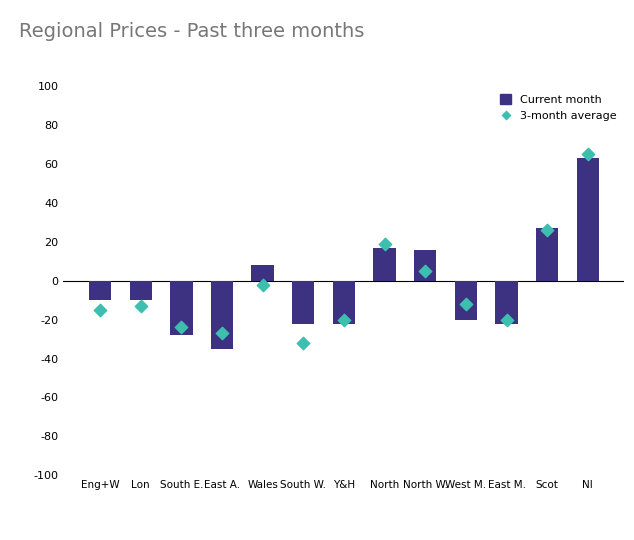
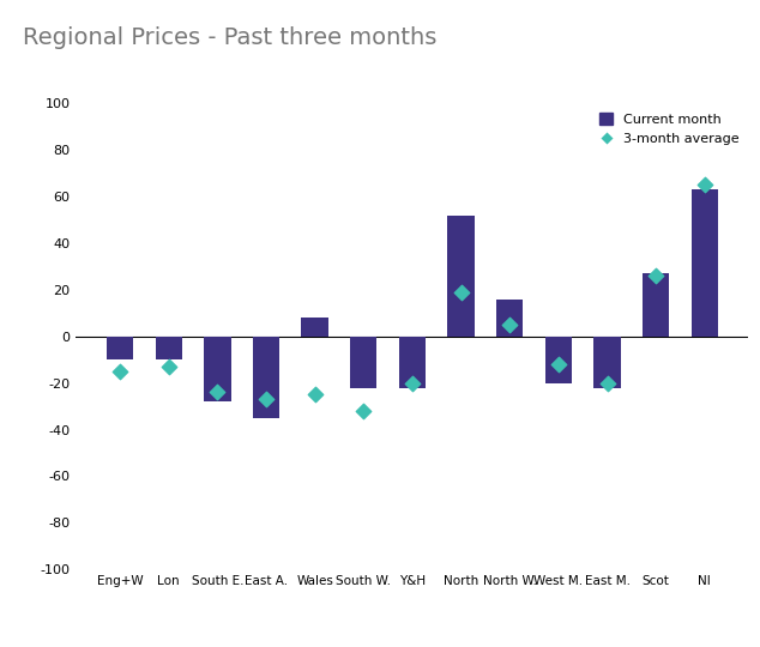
3-month average/Wales: -2 -> -25
Current month/North: 17 -> 52
